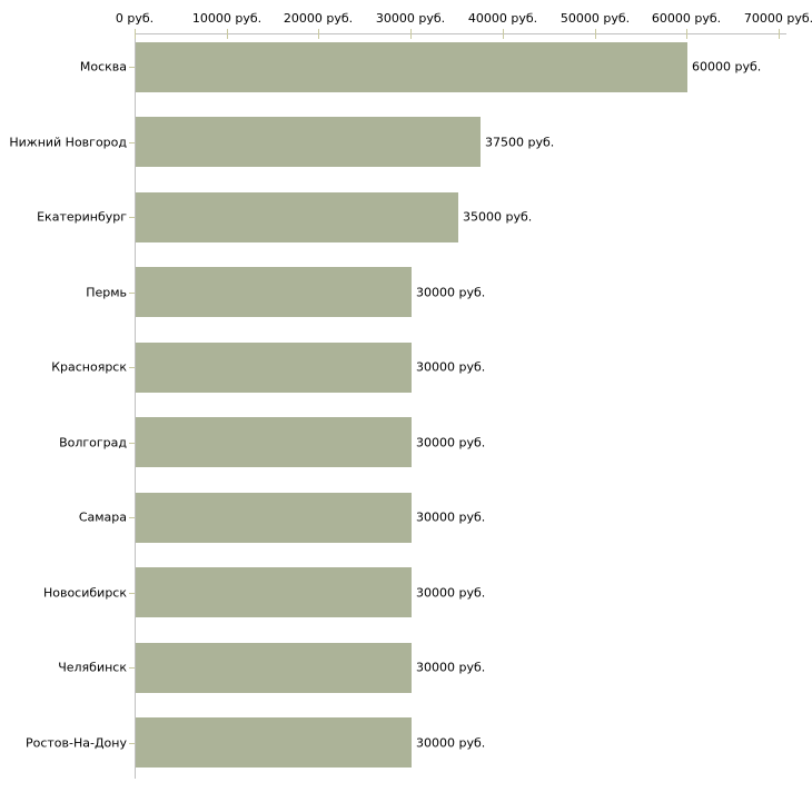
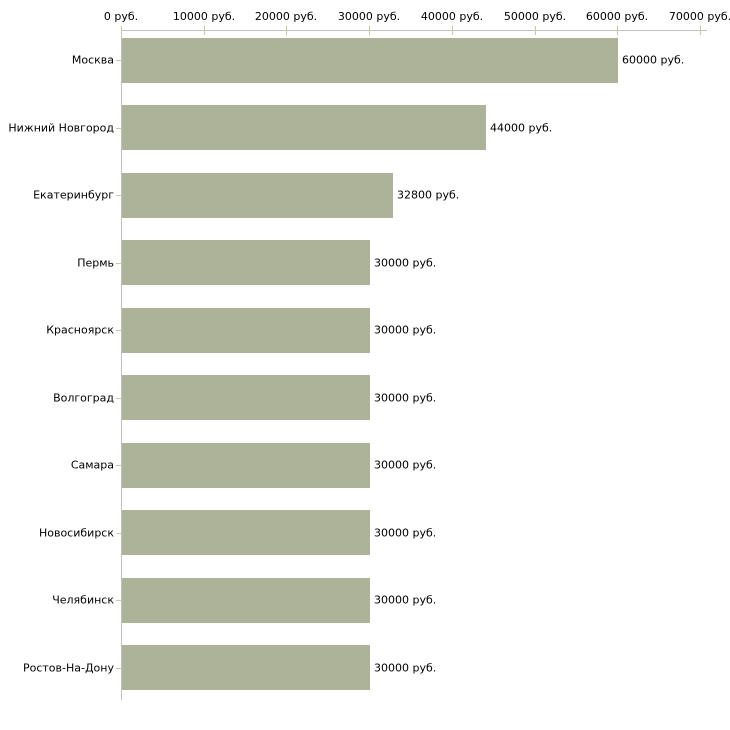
Нижний Новгород: 37500 -> 44000
Екатеринбург: 35000 -> 32800
